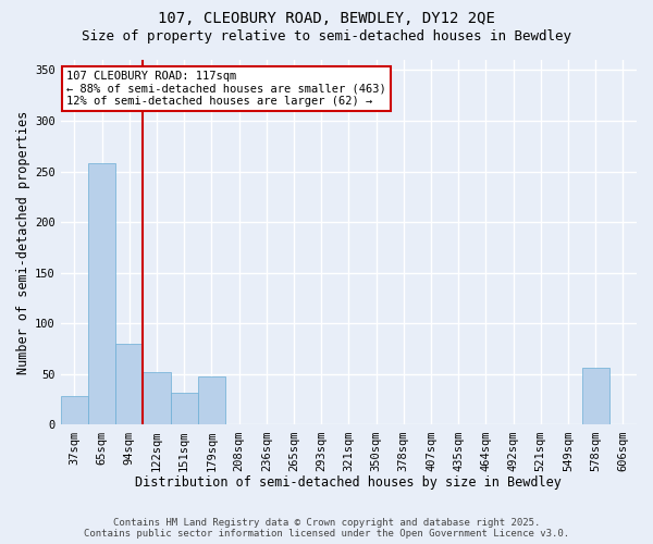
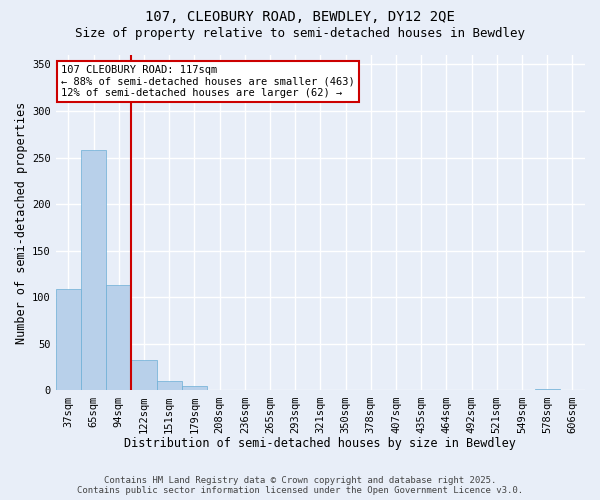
37sqm: 28 -> 109
94sqm: 80 -> 113
122sqm: 52 -> 33
151sqm: 32 -> 10
179sqm: 48 -> 5
578sqm: 56 -> 2
